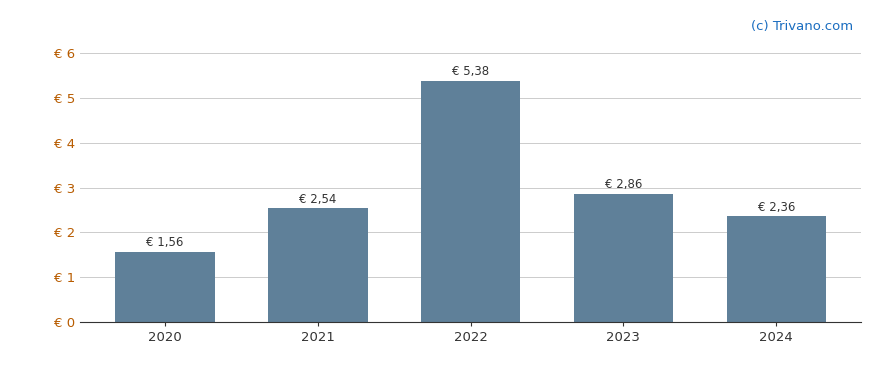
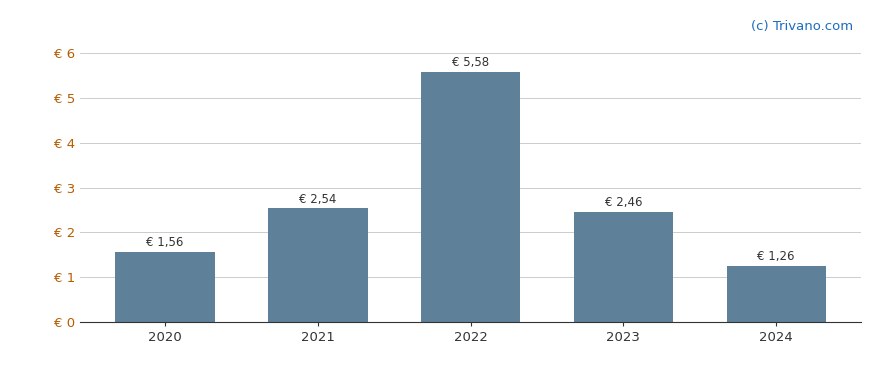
2022: 5,38 -> 5,58
2023: 2,86 -> 2,46
2024: 2,36 -> 1,26
